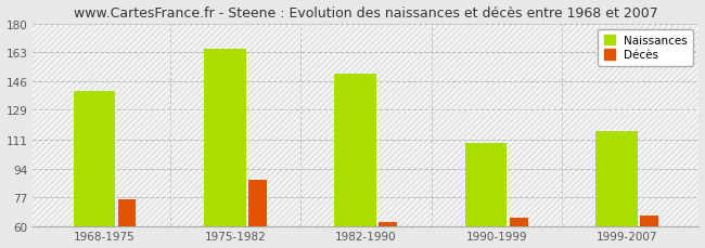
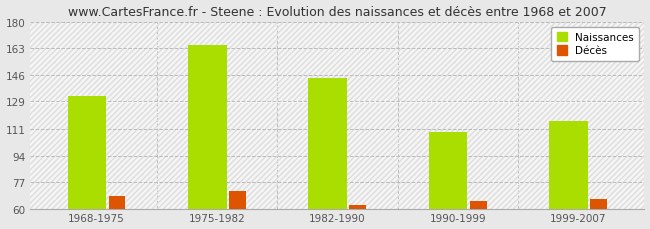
Naissances/1968-1975: 140 -> 132
Décès/1968-1975: 76 -> 68
Décès/1975-1982: 87 -> 71
Naissances/1982-1990: 150 -> 144
